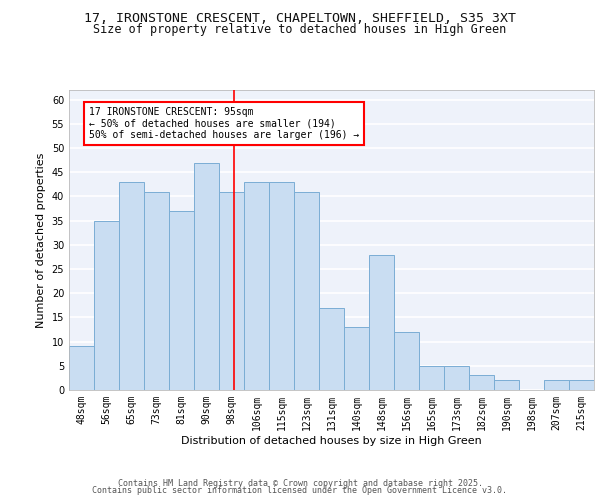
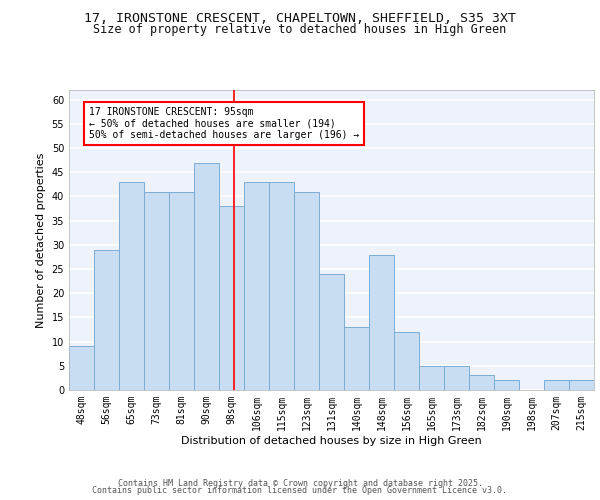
56sqm: 35 -> 29
81sqm: 37 -> 41
98sqm: 41 -> 38
131sqm: 17 -> 24
